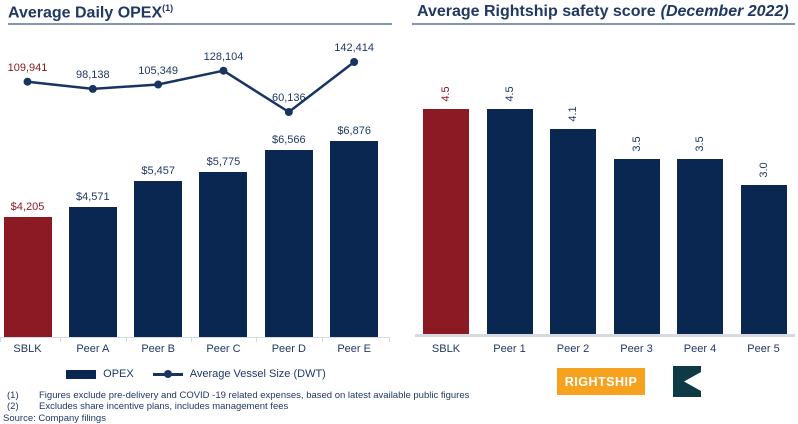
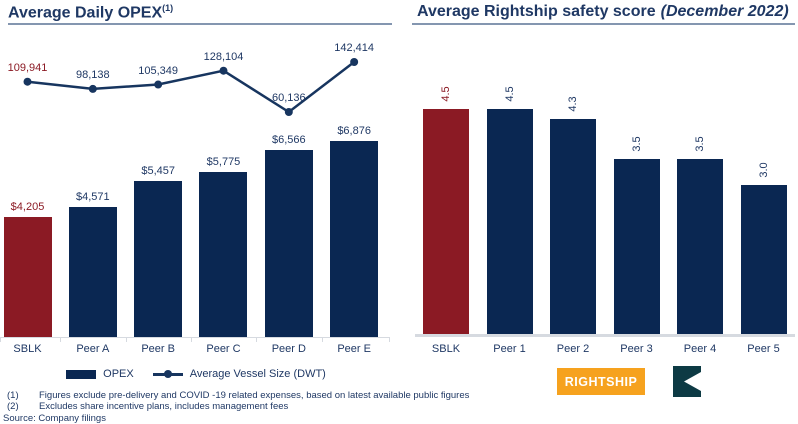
Average Rightship safety score/Peer 2: 4.1 -> 4.3
